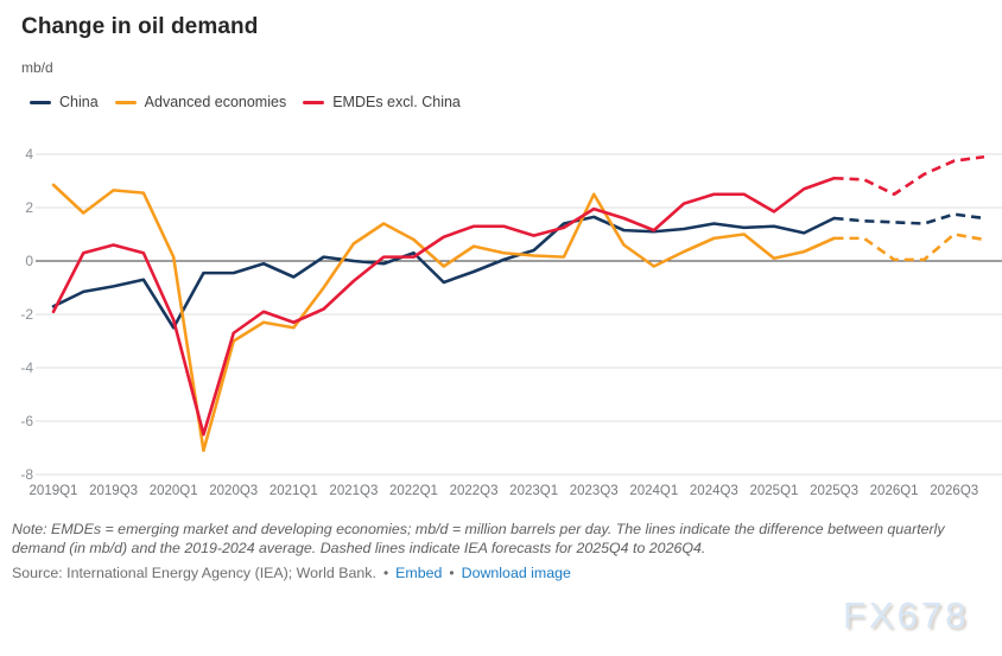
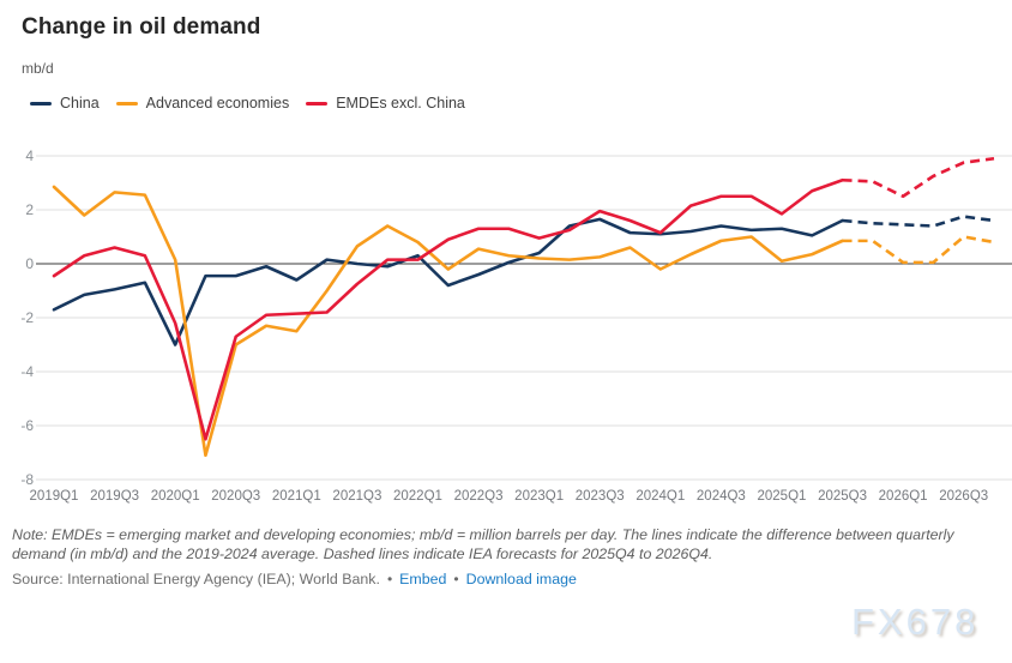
EMDEs excl. China/2019Q1: -1.9 -> -0.5
China/2020Q1: -2.5 -> -3.0
EMDEs excl. China/2021Q1: -2.3 -> -1.9
Advanced economies/2023Q3: 2.5 -> 0.2
